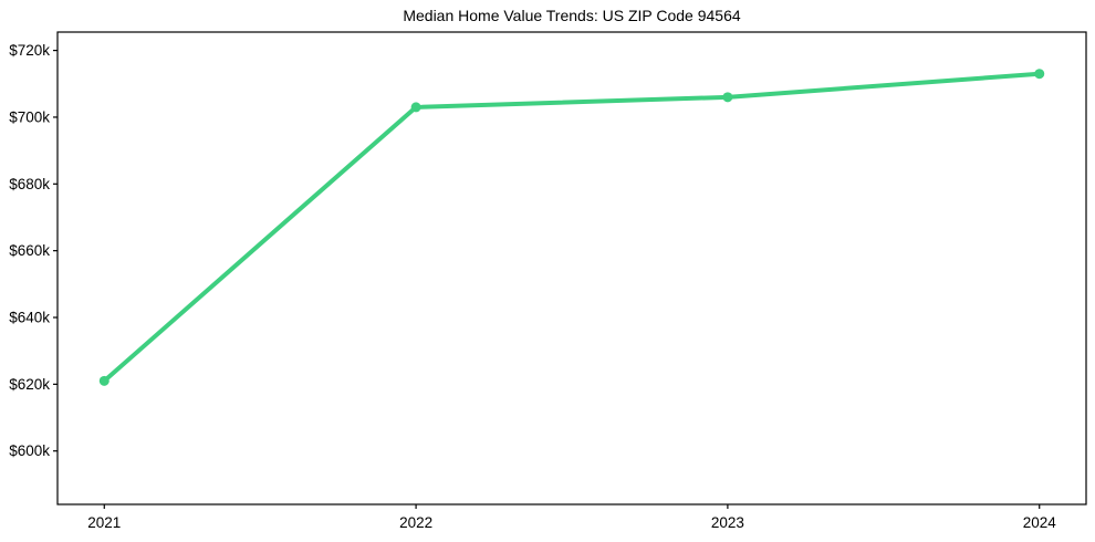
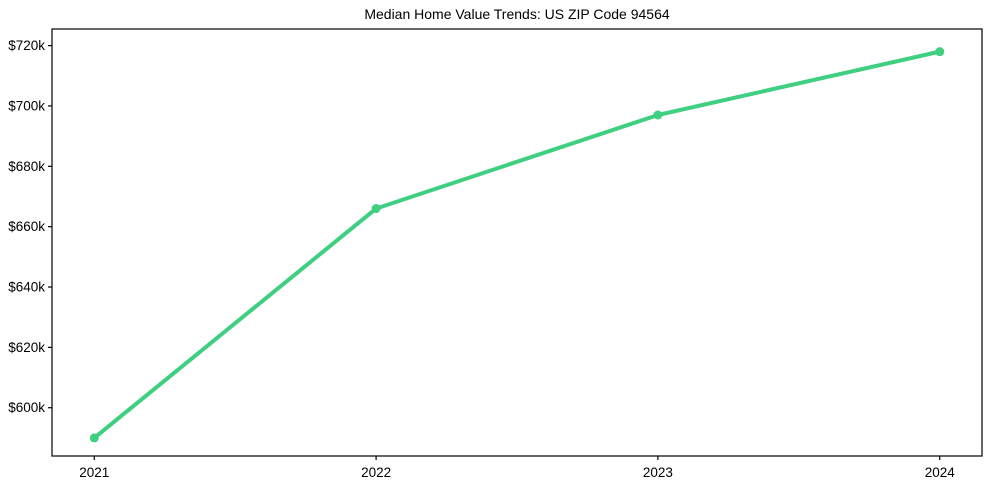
2021: $621k -> $590k
2022: $703k -> $666k
2023: $706k -> $697k
2024: $713k -> $718k
